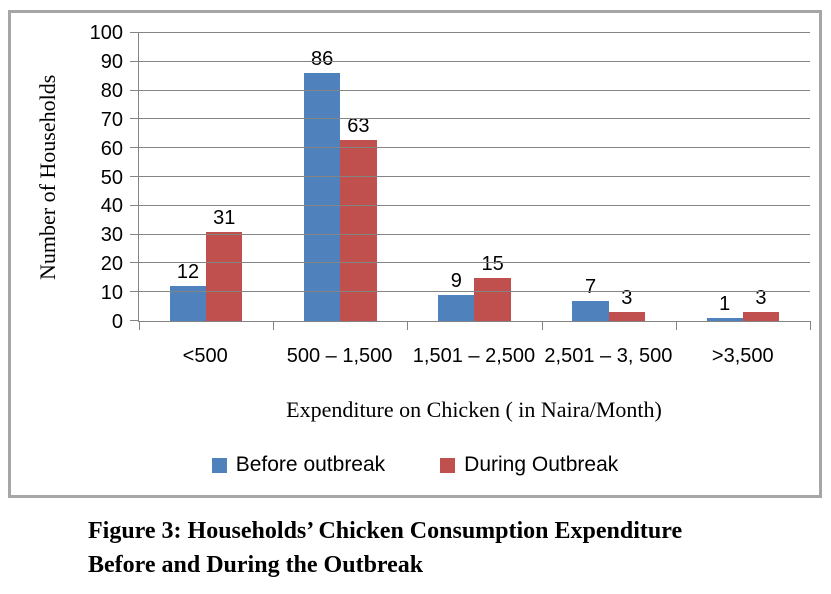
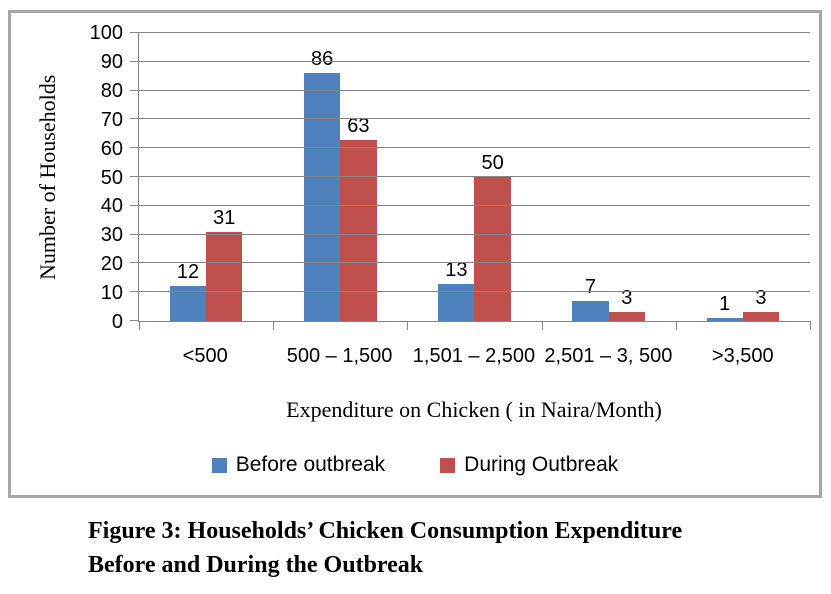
Before outbreak/1,501 – 2,500: 9 -> 13
During Outbreak/1,501 – 2,500: 15 -> 50
